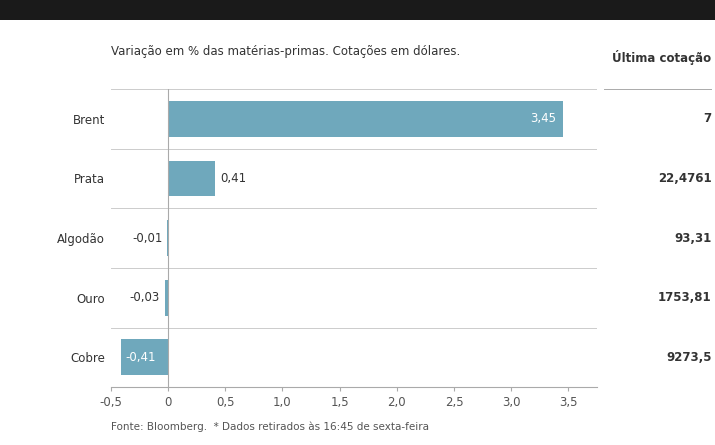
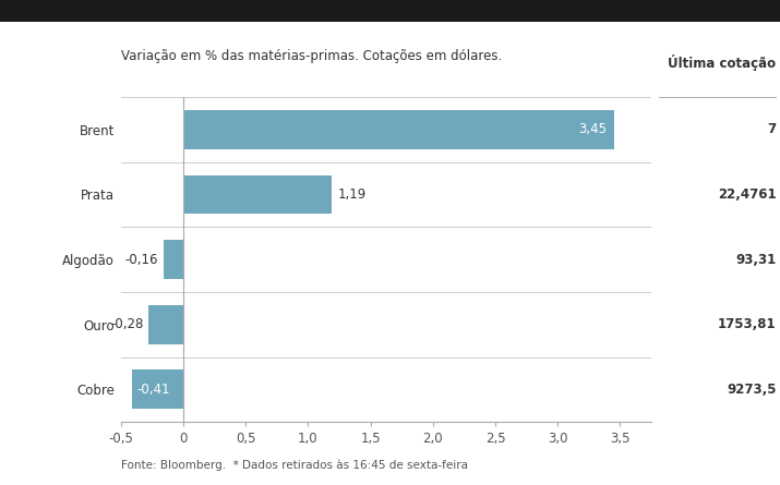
Prata: 0,41 -> 1,19
Algodão: -0,01 -> -0,16
Ouro: -0,03 -> -0,28
